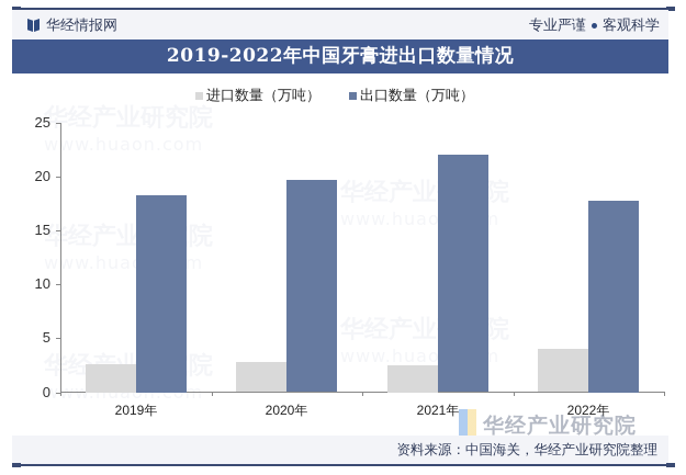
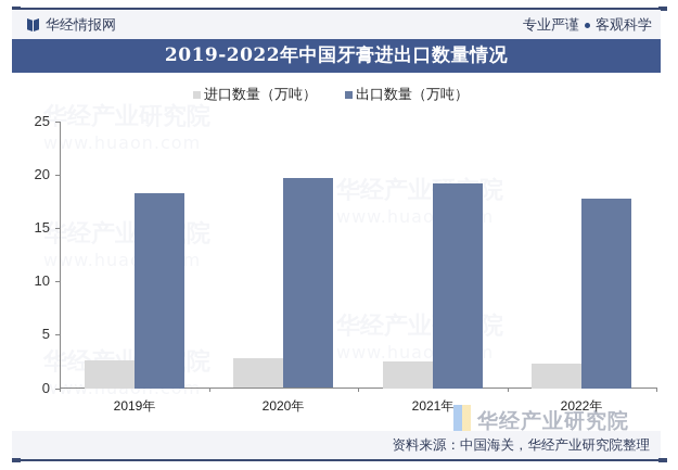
出口数量（万吨）/2021年: 22 -> 19
进口数量（万吨）/2022年: 4 -> 2
